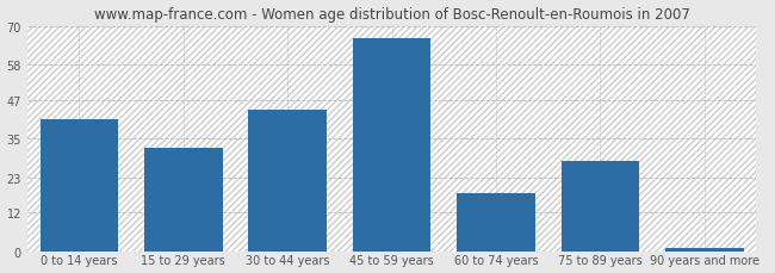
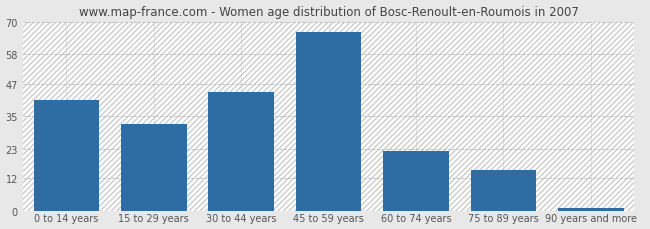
60 to 74 years: 18 -> 22
75 to 89 years: 28 -> 15
